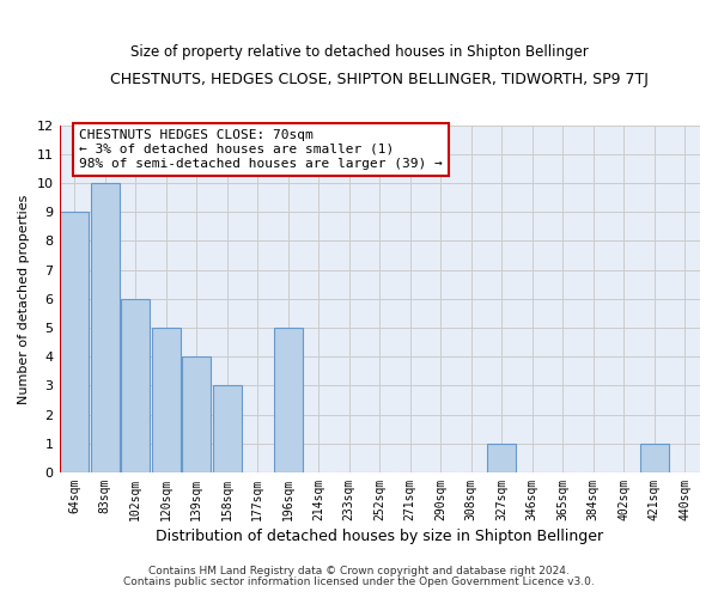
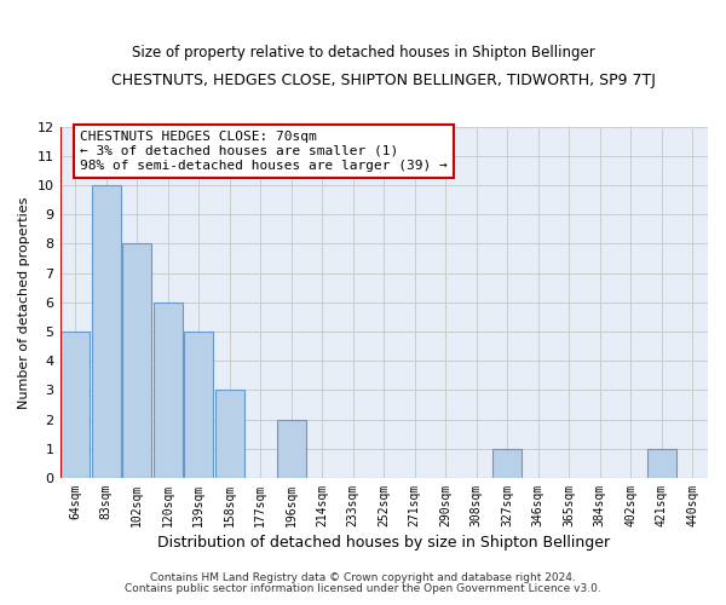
64sqm: 9 -> 5
102sqm: 6 -> 8
120sqm: 5 -> 6
139sqm: 4 -> 5
196sqm: 5 -> 2
